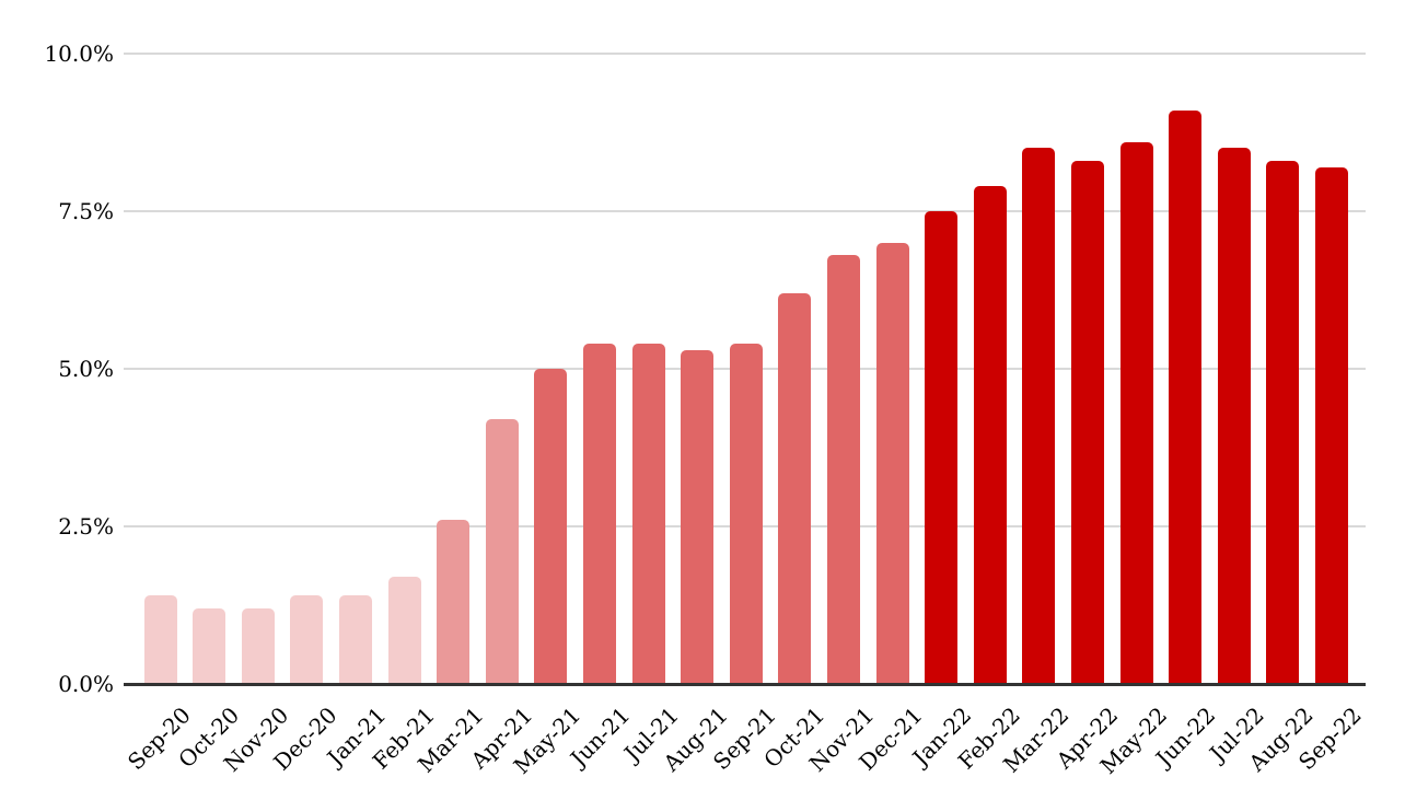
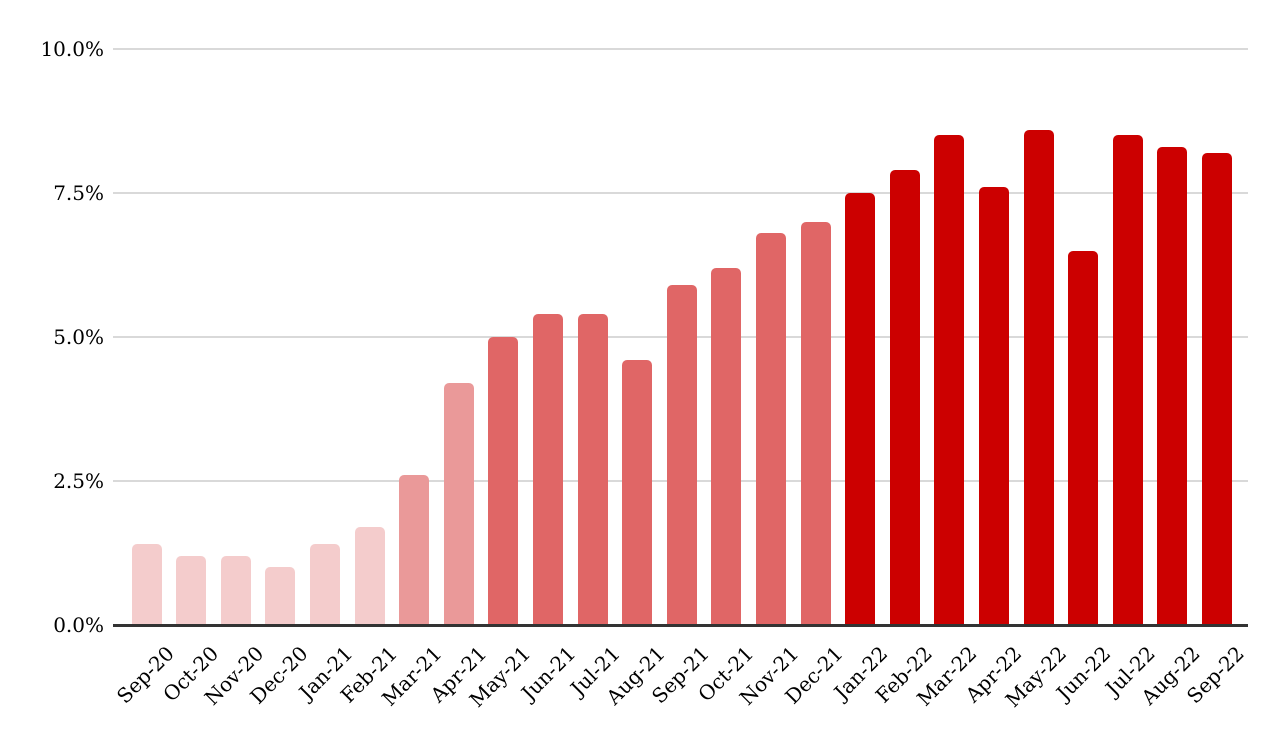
Dec-20: 1.4% -> 1.0%
Aug-21: 5.3% -> 4.6%
Sep-21: 5.4% -> 5.9%
Apr-22: 8.3% -> 7.6%
Jun-22: 9.1% -> 6.5%
